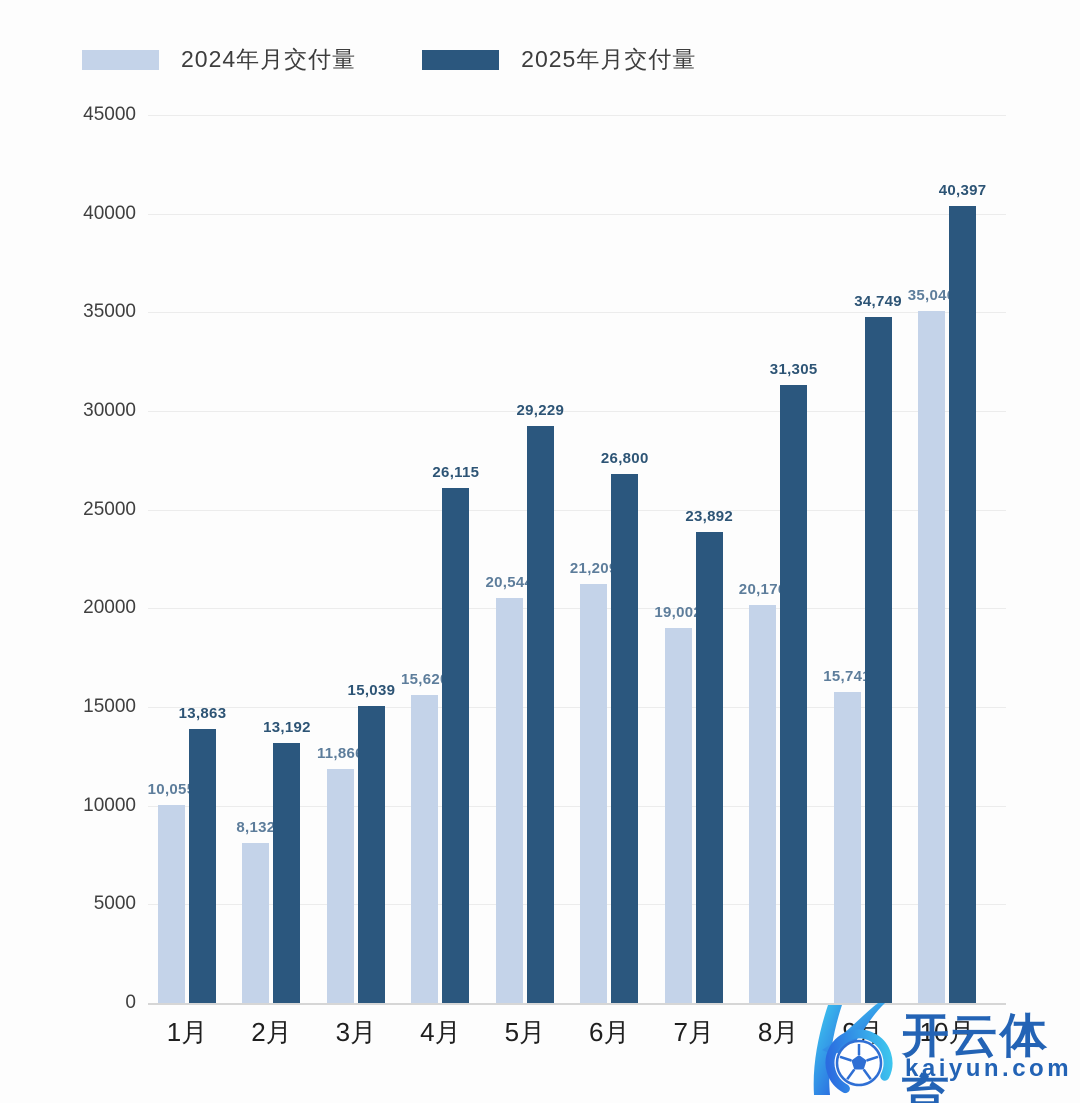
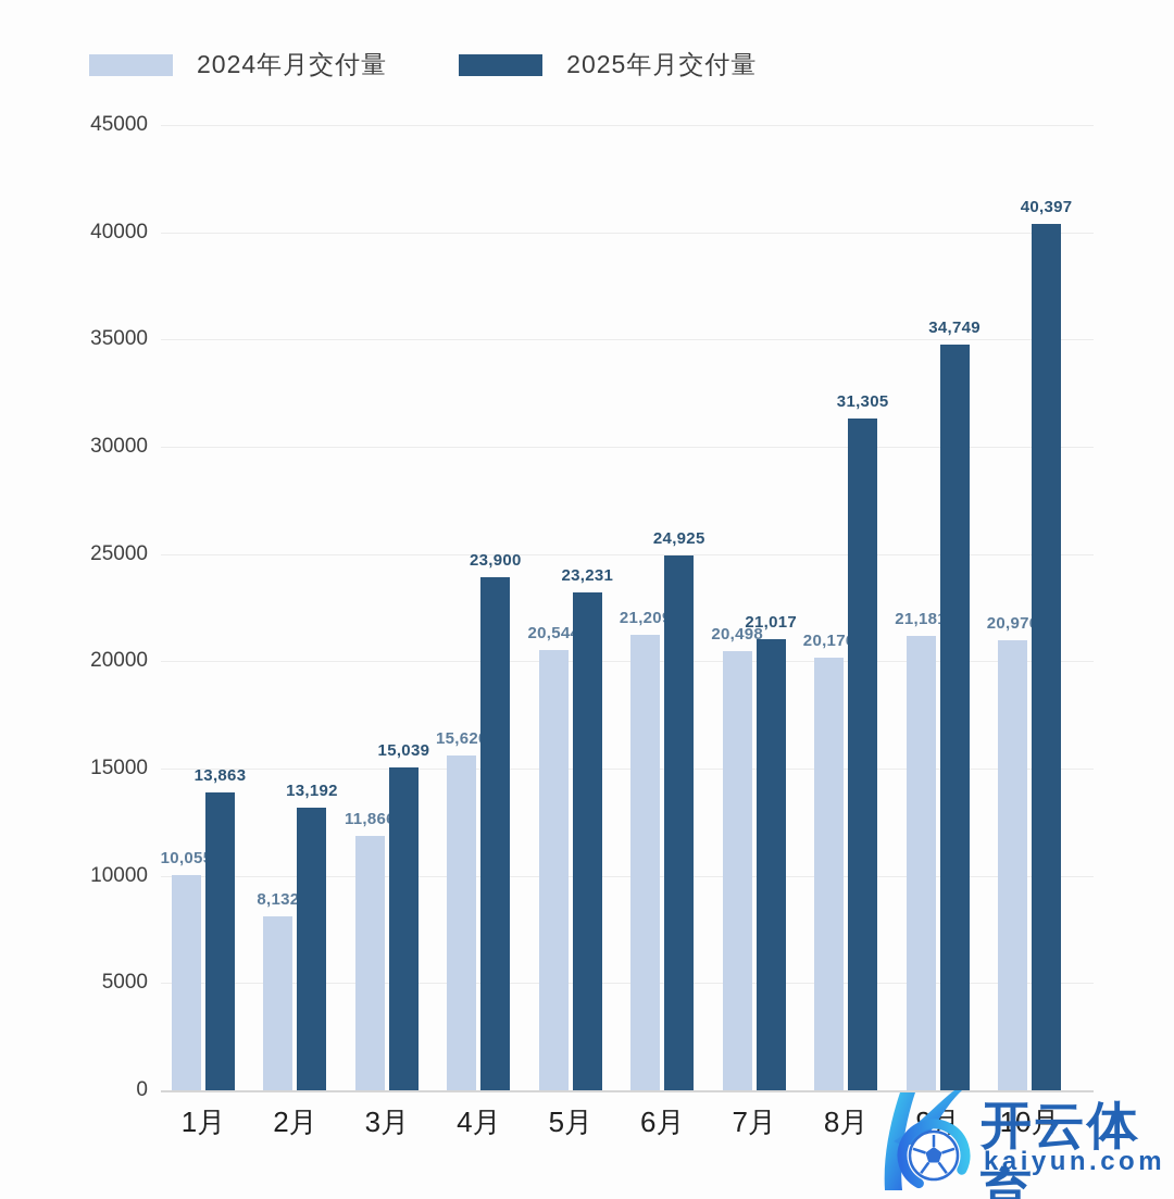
2025年月交付量/4月: 26,115 -> 23,900
2025年月交付量/5月: 29,229 -> 23,231
2025年月交付量/6月: 26,800 -> 24,925
2024年月交付量/7月: 19,002 -> 20,498
2025年月交付量/7月: 23,892 -> 21,017
2024年月交付量/9月: 15,741 -> 21,181
2024年月交付量/10月: 35,046 -> 20,976
